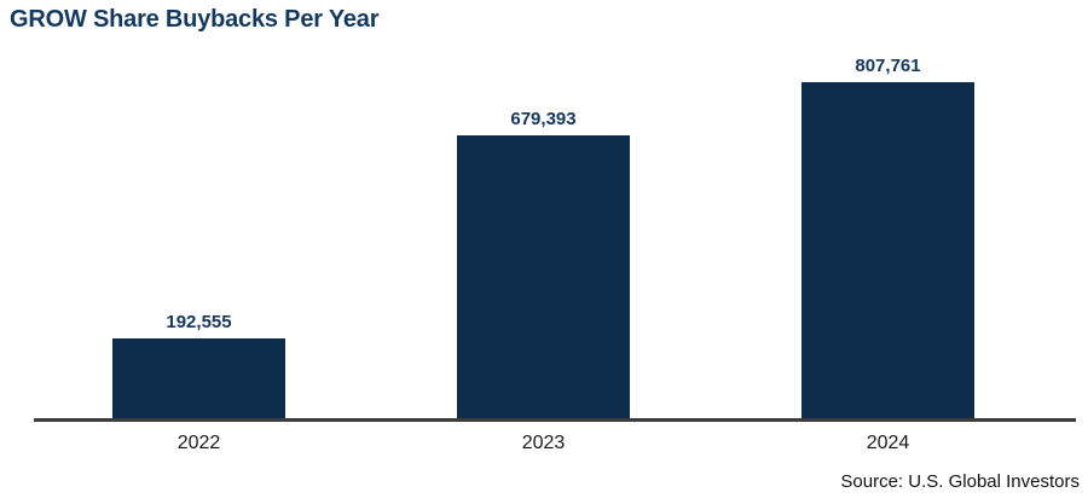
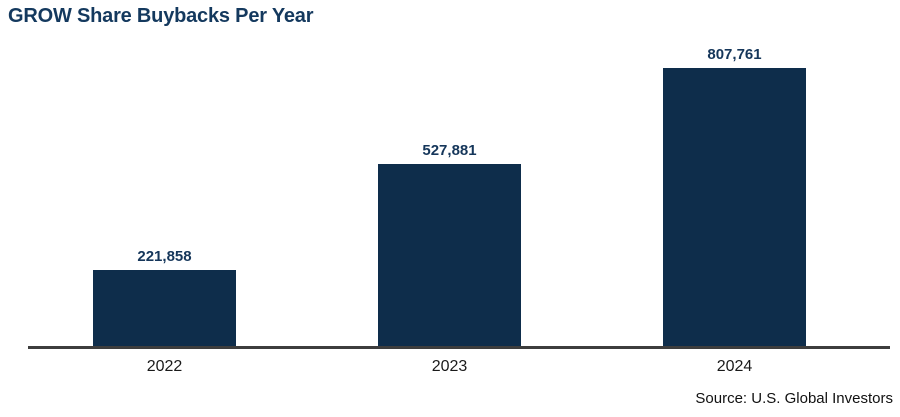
2022: 192,555 -> 221,858
2023: 679,393 -> 527,881
